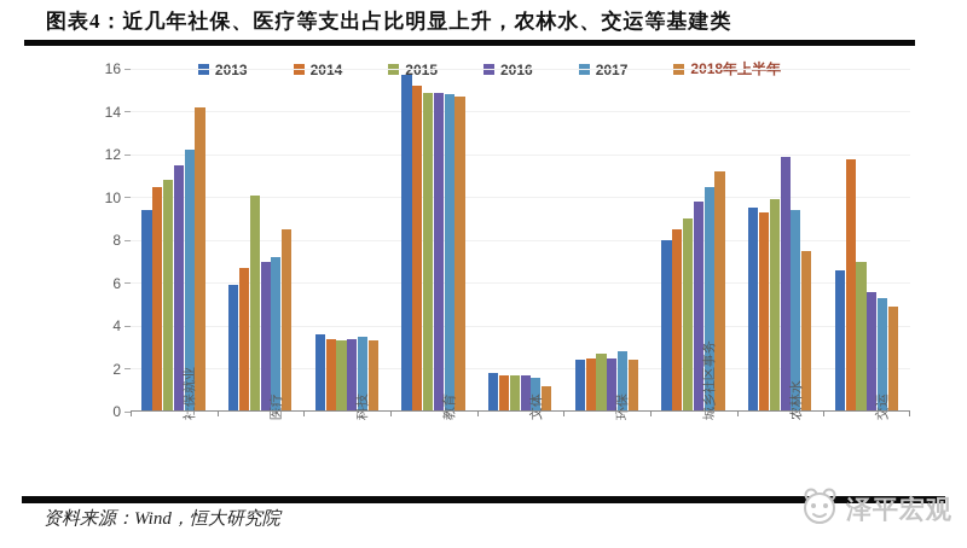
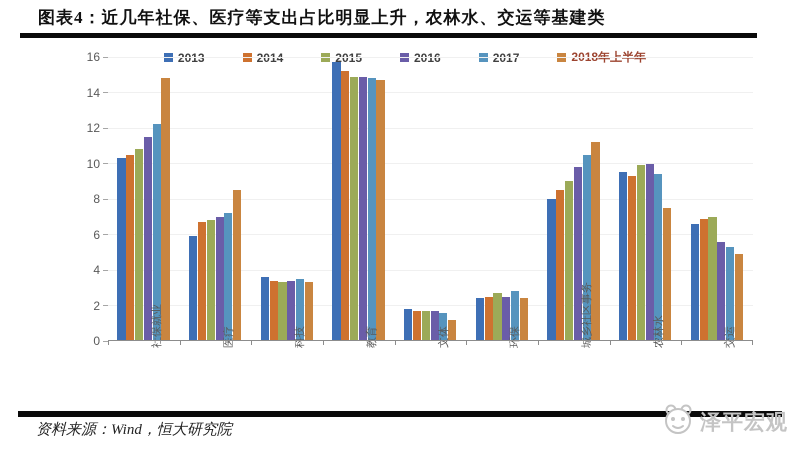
2013/社保就业: 9.4 -> 10.3
2018年上半年/社保就业: 14.2 -> 14.8
2015/医疗: 10.1 -> 6.8
2016/农林水: 11.9 -> 10.0
2014/交运: 11.8 -> 6.9
